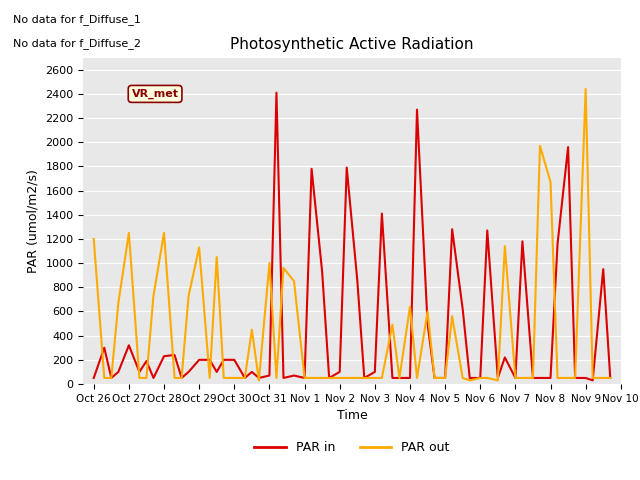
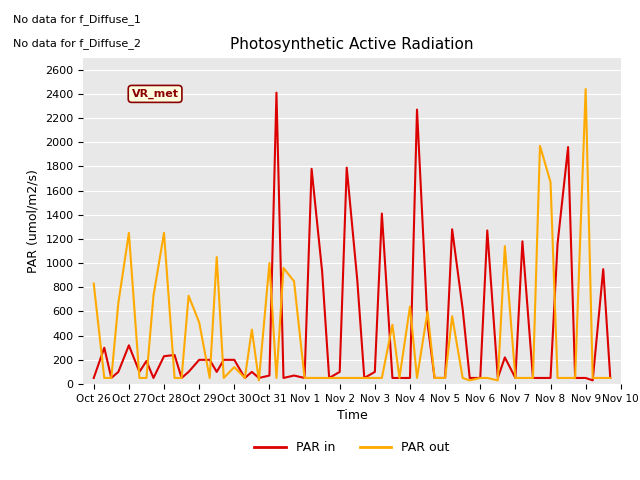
PAR out/Oct 26: 1200 -> 830
PAR out/Oct 29: 1130 -> 510
PAR out/Oct 30: 50 -> 140
